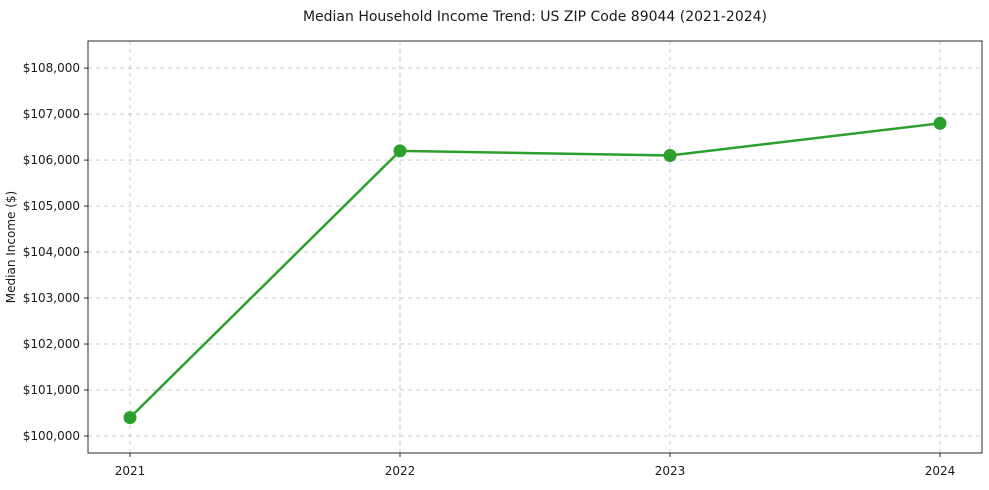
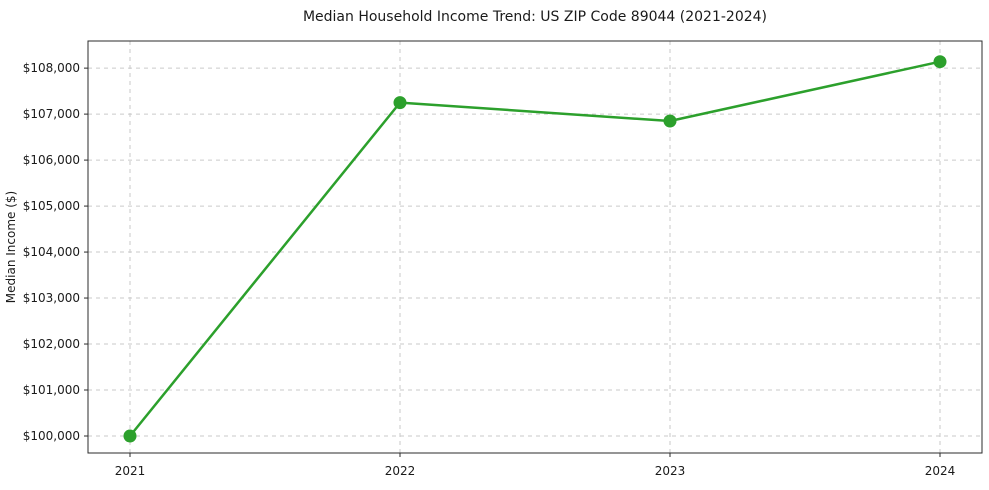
2021: $100400 -> $100000
2022: $106200 -> $107200
2023: $106100 -> $106800
2024: $106800 -> $108100
